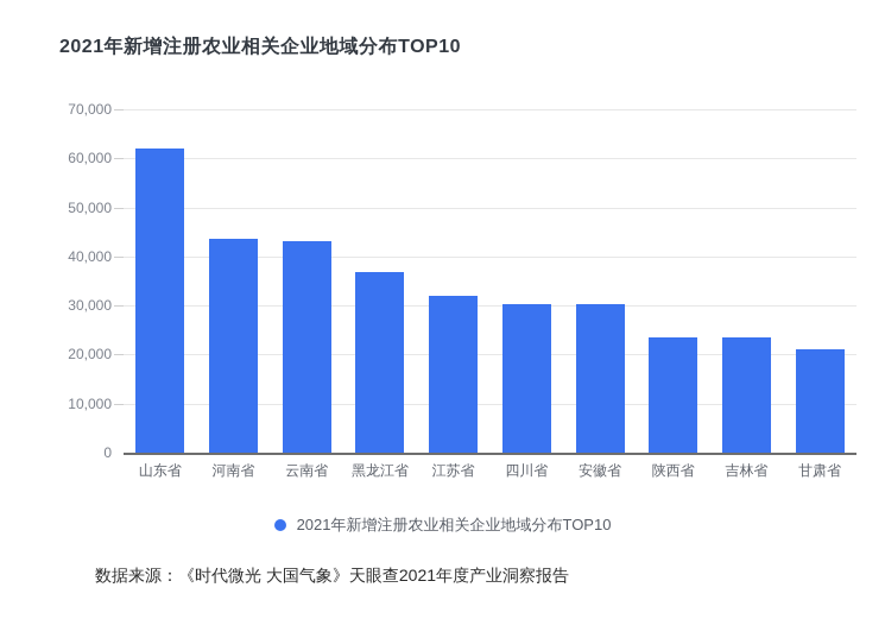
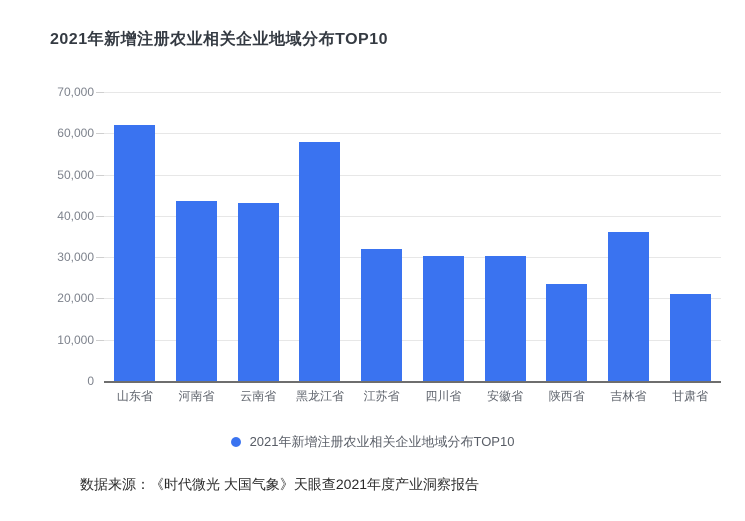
黑龙江省: 37000 -> 58000
吉林省: 24000 -> 36000
